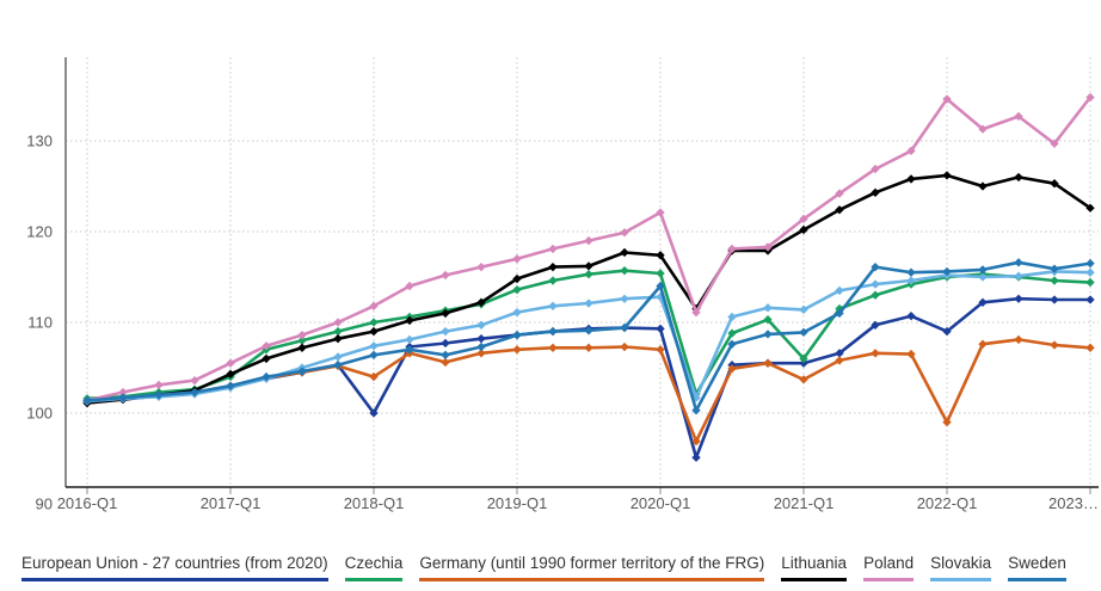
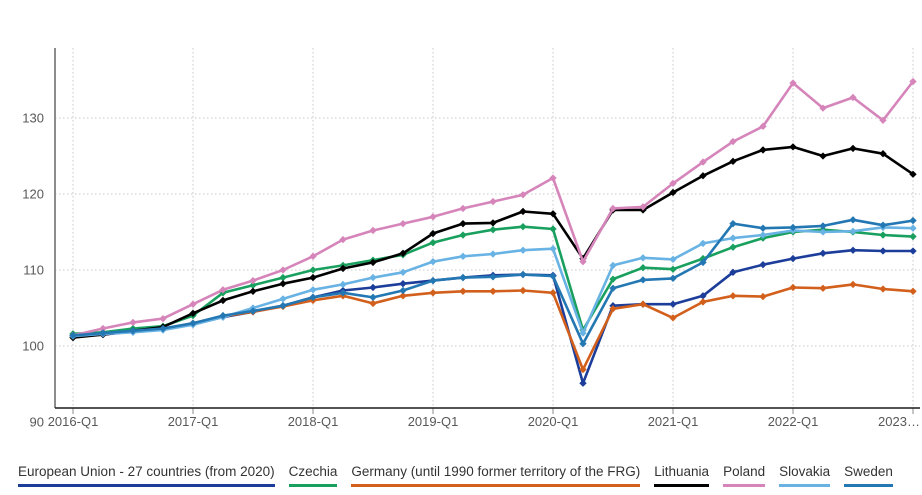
European Union - 27 countries (from 2020)/2018-Q1: 100 -> 106
Germany (until 1990 former territory of the FRG)/2018-Q1: 104 -> 106
Sweden/2020-Q1: 114 -> 109
Czechia/2021-Q1: 106 -> 110
European Union - 27 countries (from 2020)/2022-Q1: 109 -> 112
Germany (until 1990 former territory of the FRG)/2022-Q1: 99 -> 108
